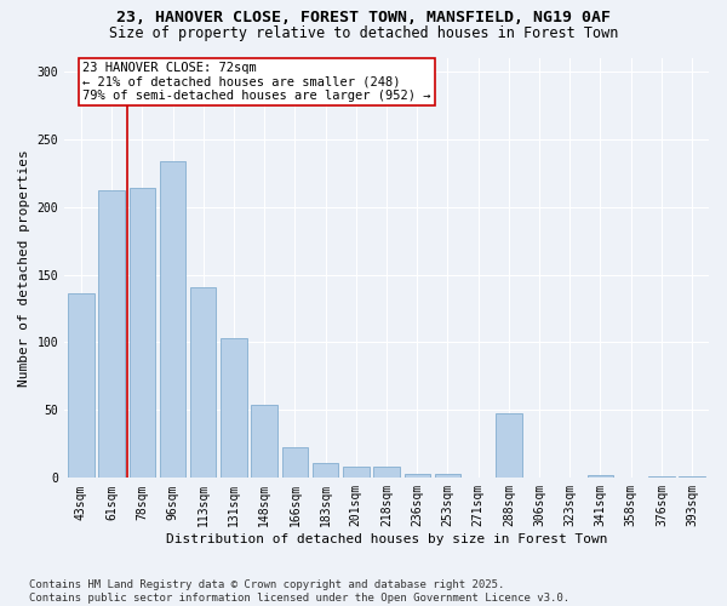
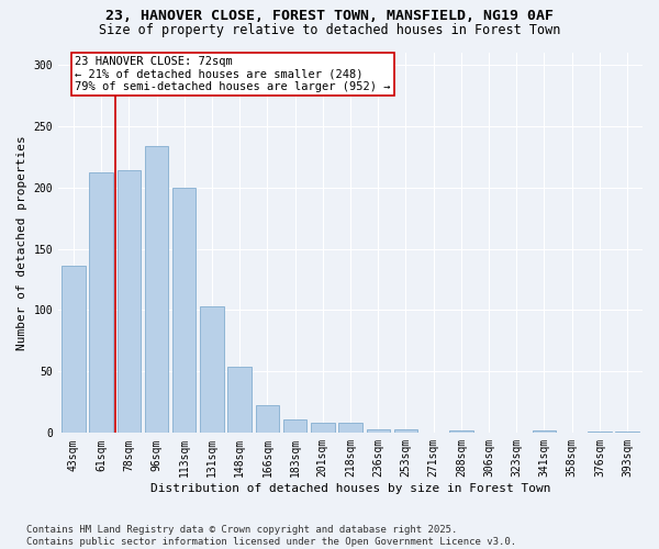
113sqm: 141 -> 200
288sqm: 48 -> 2
